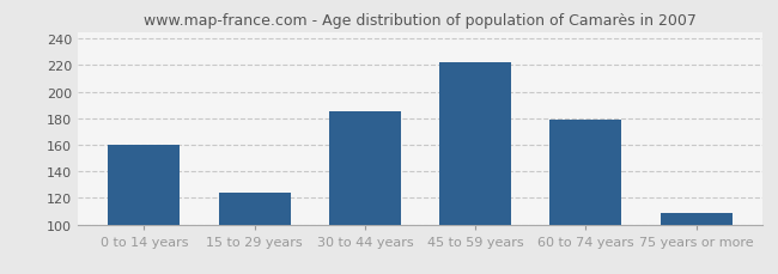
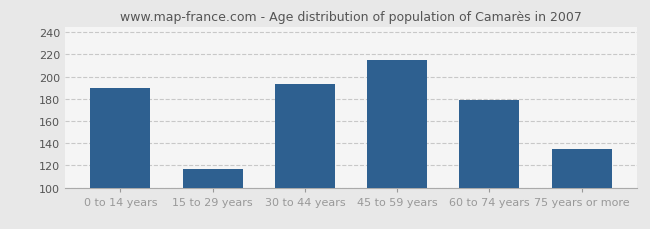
0 to 14 years: 160 -> 190
15 to 29 years: 124 -> 117
30 to 44 years: 185 -> 193
45 to 59 years: 222 -> 215
75 years or more: 109 -> 135
